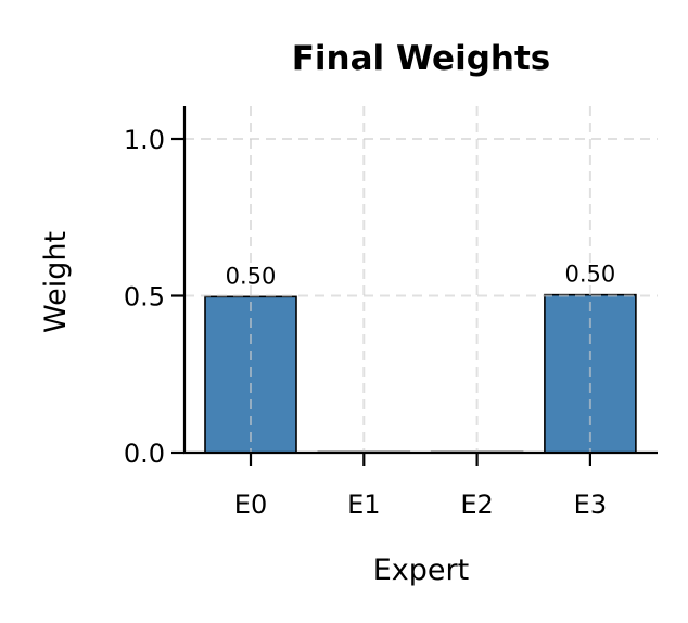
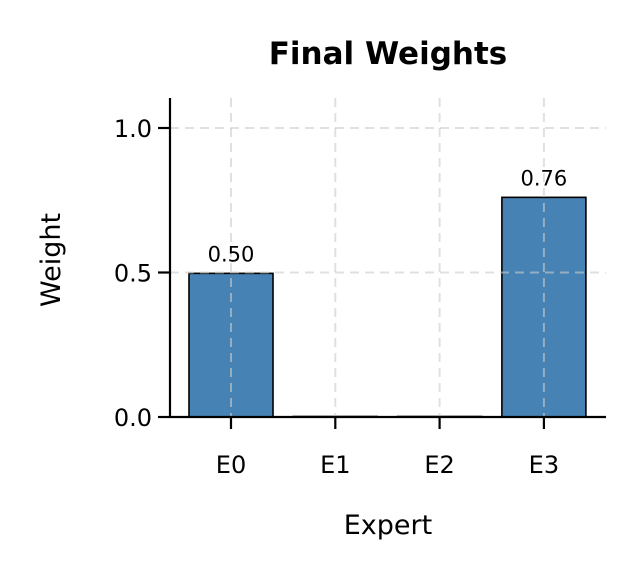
E3: 0.50 -> 0.76
